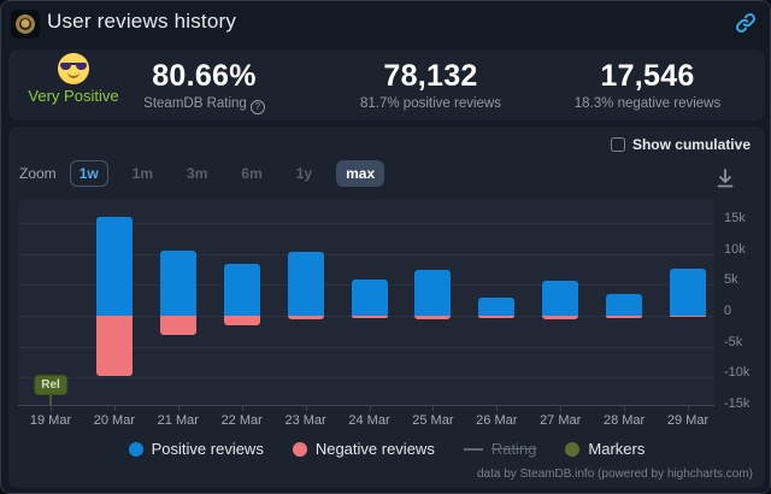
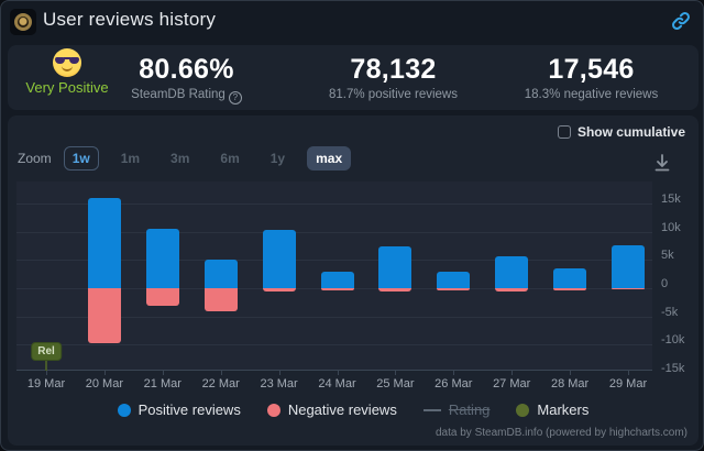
Positive reviews/22 Mar: 8k -> 5k
Negative reviews/22 Mar: -2k -> -4k
Positive reviews/24 Mar: 6k -> 3k
